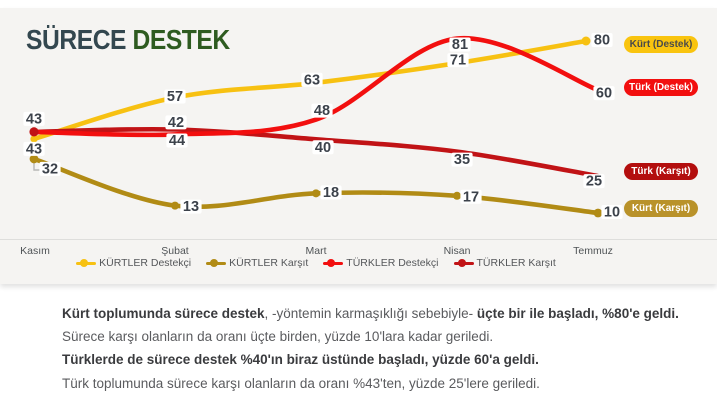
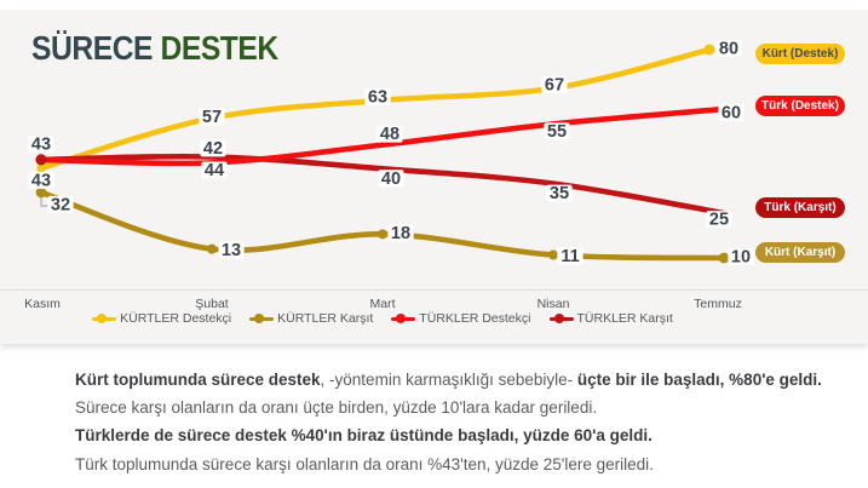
KÜRTLER Destekçi/Nisan: 71 -> 67
KÜRTLER Karşıt/Nisan: 17 -> 11
TÜRKLER Destekçi/Nisan: 81 -> 55
